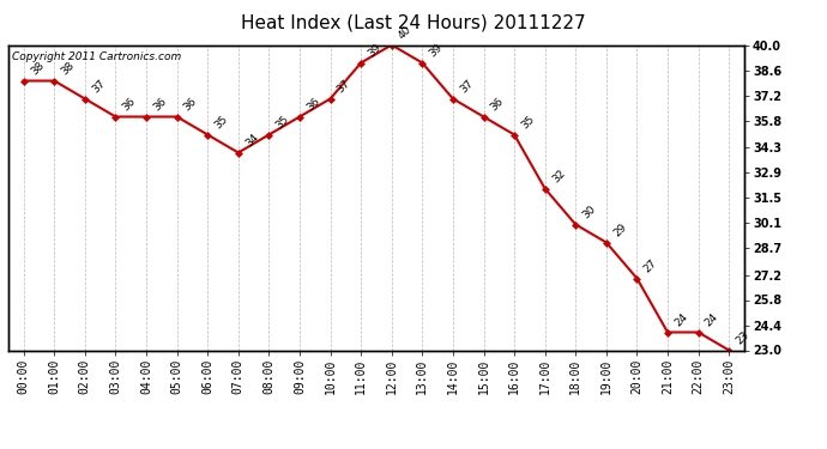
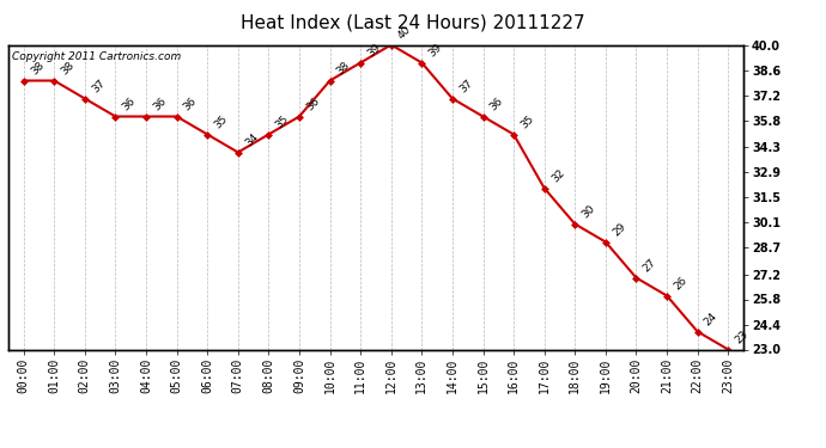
10:00: 37 -> 38
21:00: 24 -> 26
